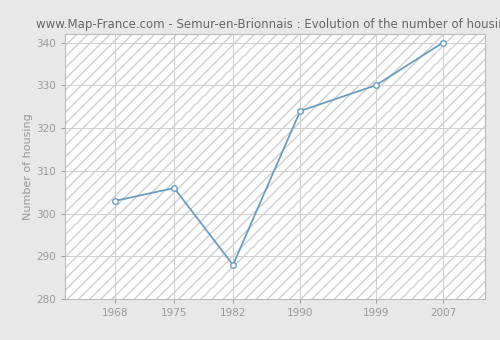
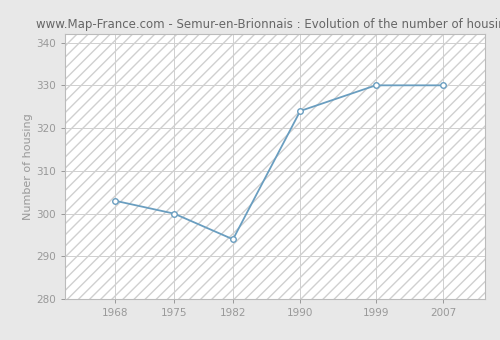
1975: 306 -> 300
1982: 288 -> 294
2007: 340 -> 330
